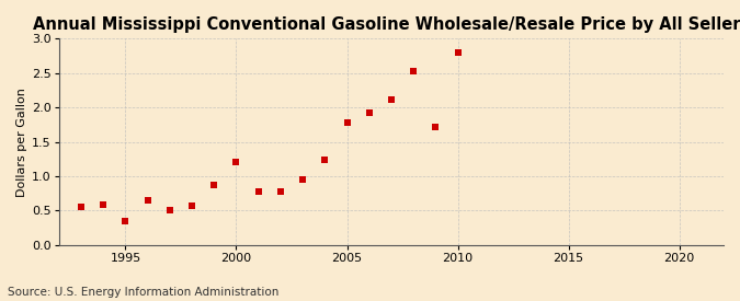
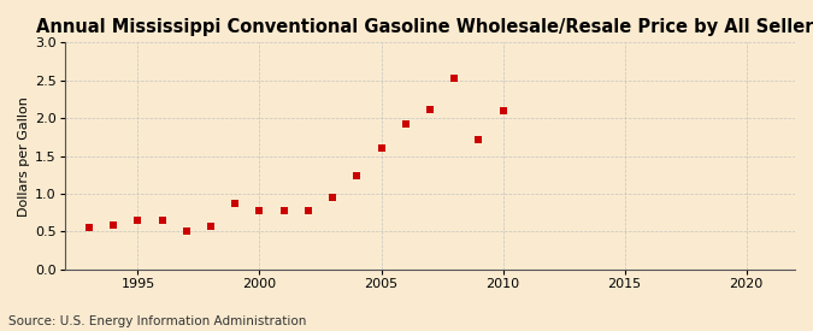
1995: 0.34 -> 0.65
2000: 1.20 -> 0.78
2005: 1.78 -> 1.61
2010: 2.80 -> 2.10
